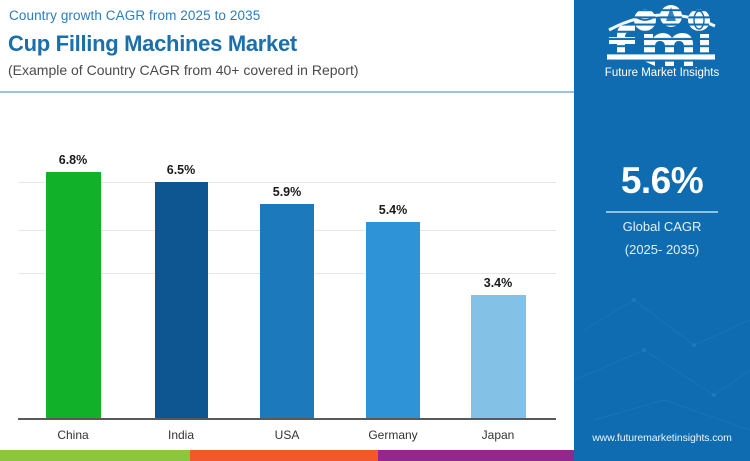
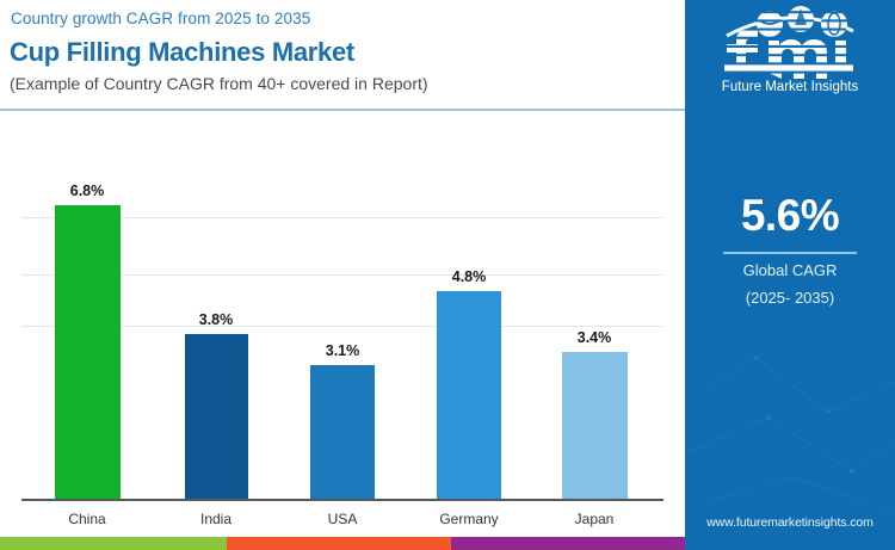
India: 6.5% -> 3.8%
USA: 5.9% -> 3.1%
Germany: 5.4% -> 4.8%
